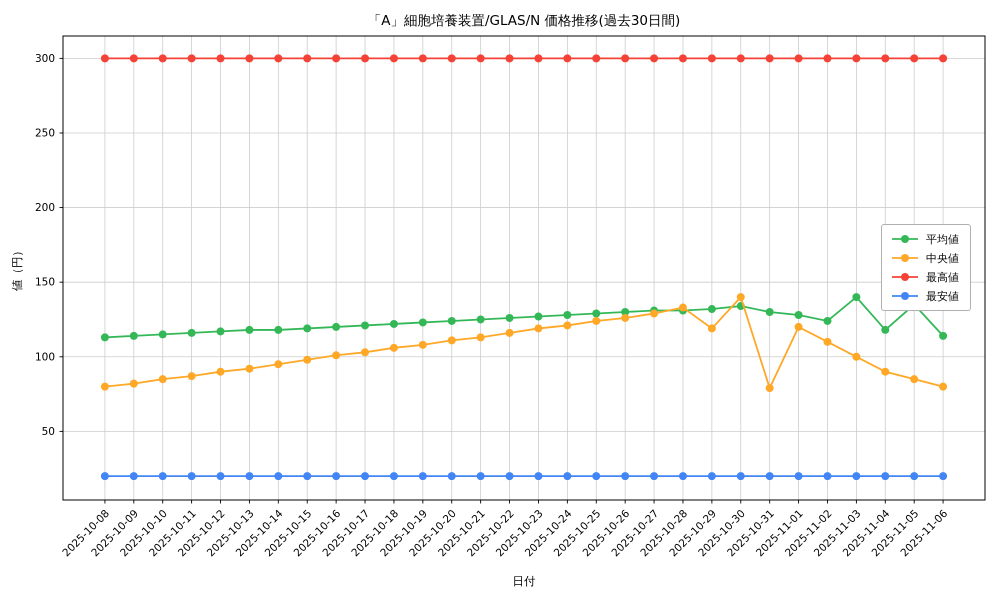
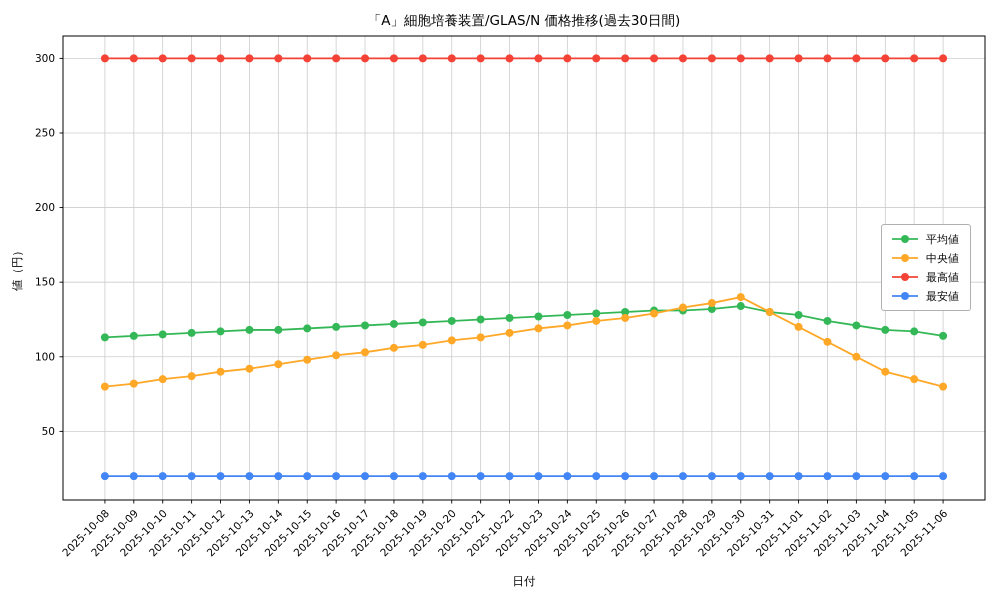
中央値/2025-10-29: 119 -> 136
中央値/2025-10-31: 79 -> 130
平均値/2025-11-03: 140 -> 121
平均値/2025-11-05: 135 -> 117
